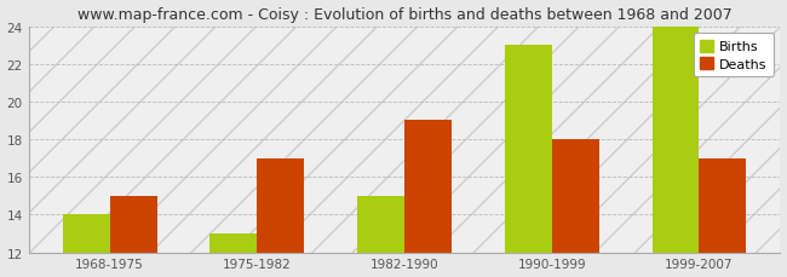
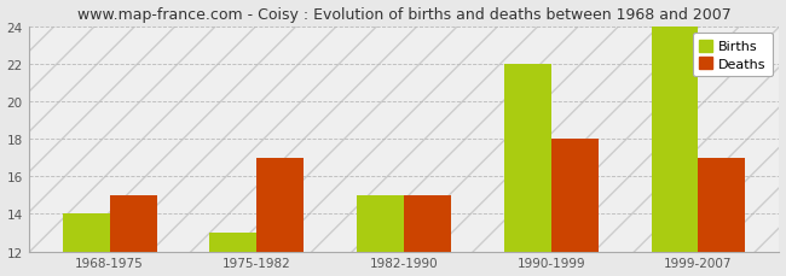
Deaths/1982-1990: 19 -> 15
Births/1990-1999: 23 -> 22
